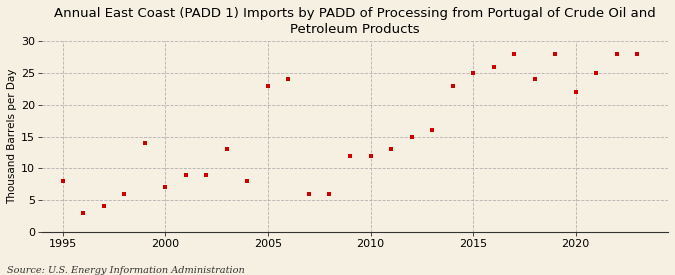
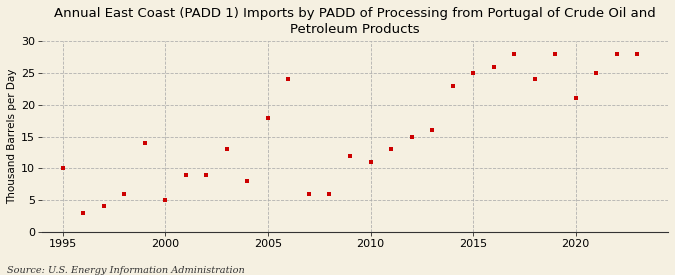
1995: 8 -> 10
2000: 7 -> 5
2005: 23 -> 18
2010: 12 -> 11
2020: 22 -> 21
